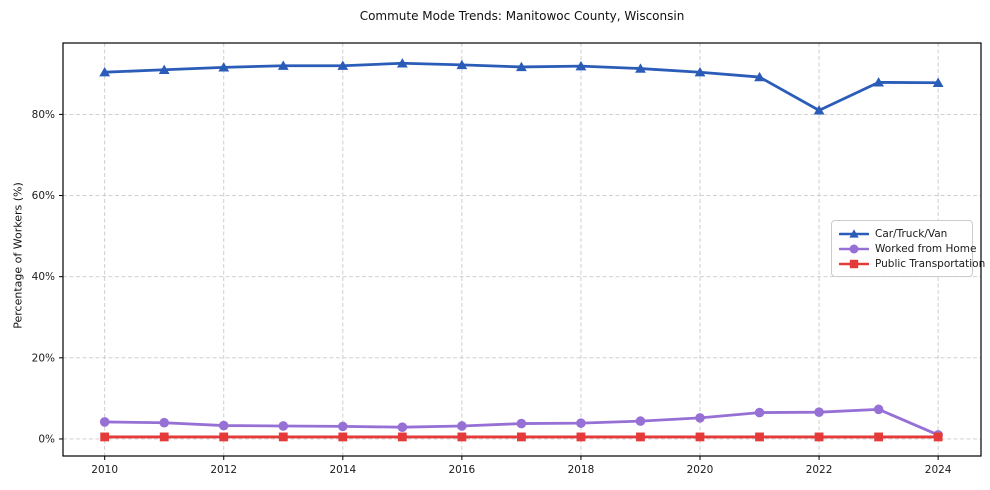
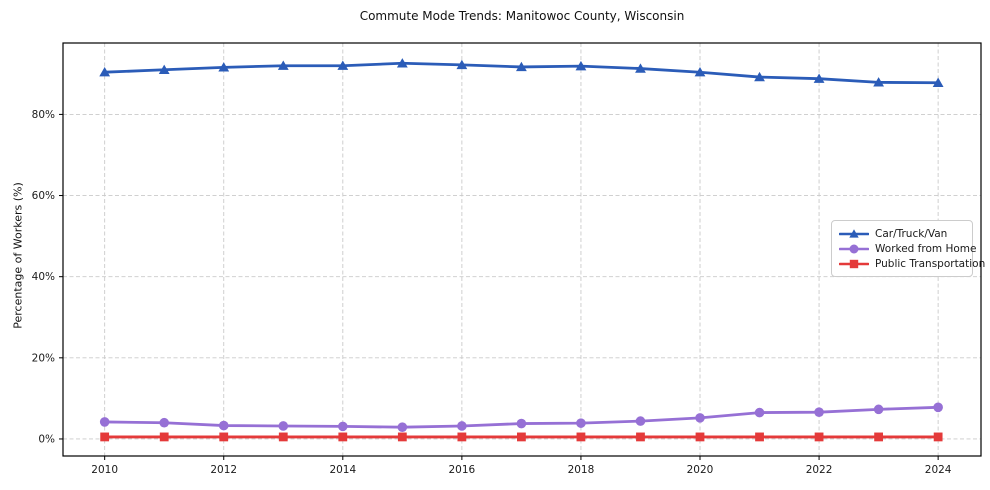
Car/Truck/Van/2022: 81% -> 89%
Worked from Home/2024: 1% -> 8%
